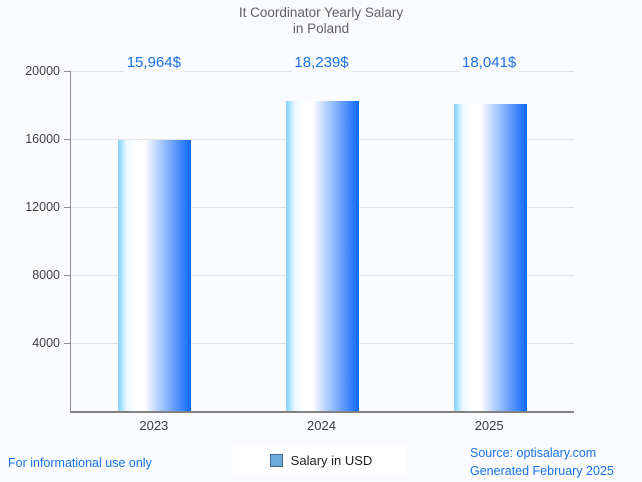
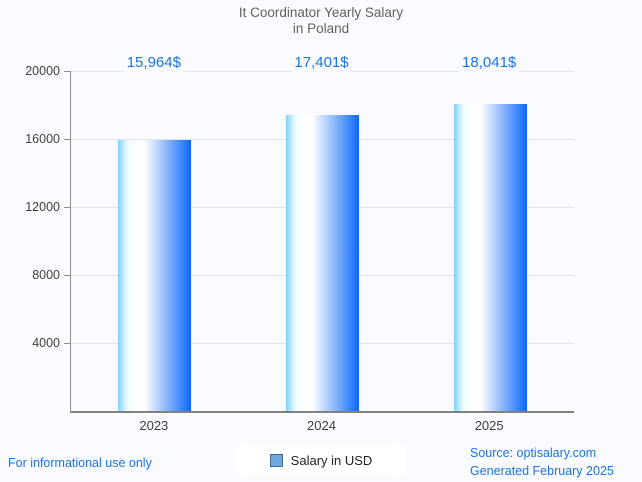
2024: 18,239 -> 17,401
